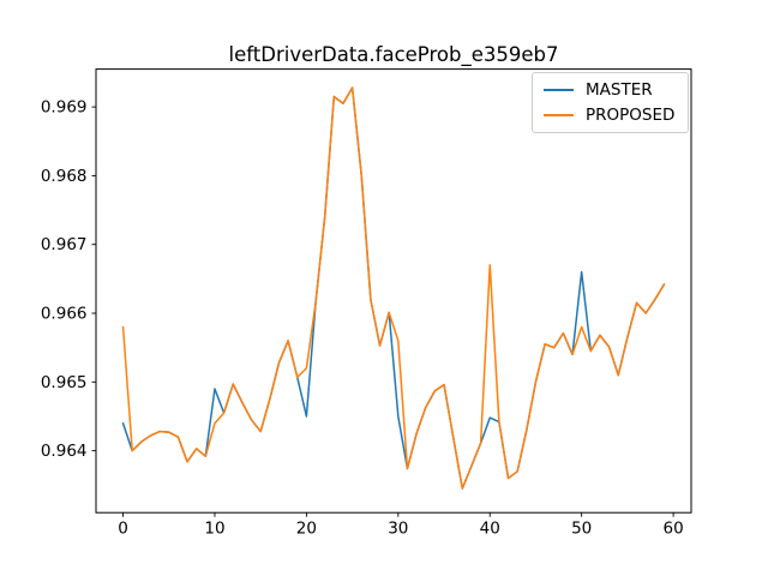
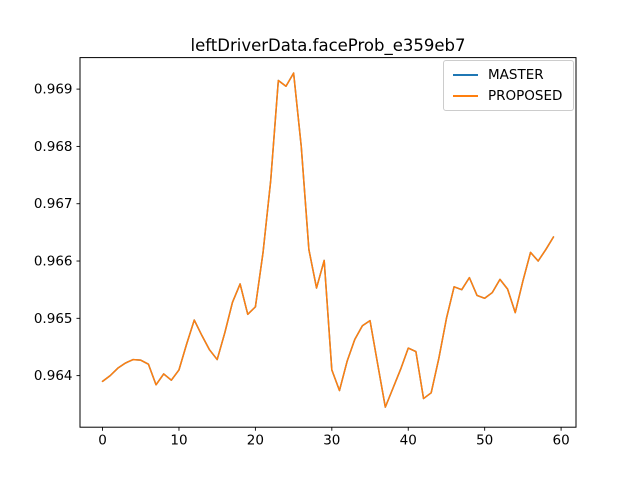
MASTER/0: 0.9644 -> 0.9639
PROPOSED/0: 0.9658 -> 0.9639
MASTER/10: 0.9649 -> 0.9641
PROPOSED/10: 0.9644 -> 0.9641
MASTER/20: 0.9645 -> 0.9652
MASTER/30: 0.9645 -> 0.9641
PROPOSED/30: 0.9656 -> 0.9641
PROPOSED/40: 0.9667 -> 0.9645
MASTER/50: 0.9666 -> 0.9654
PROPOSED/50: 0.9658 -> 0.9654
